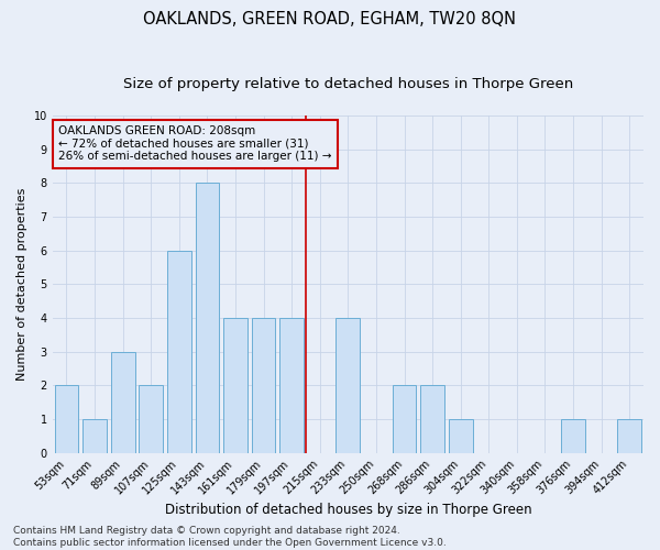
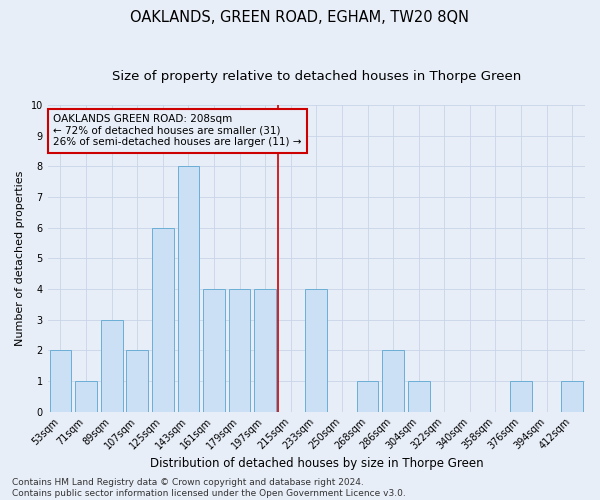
268sqm: 2 -> 1
